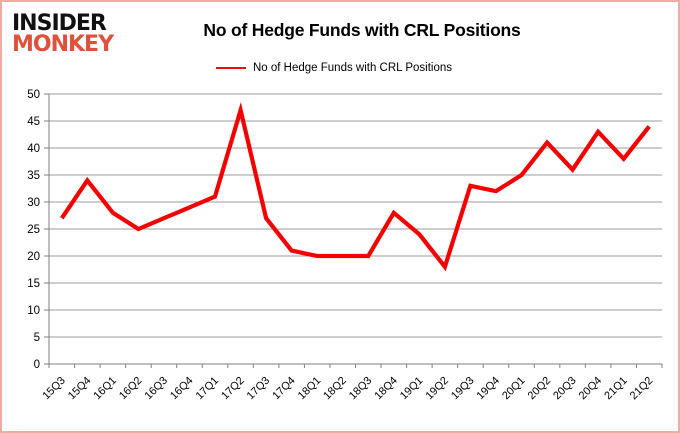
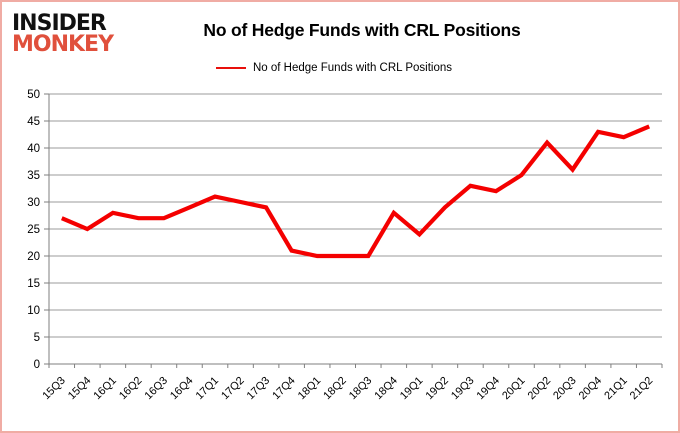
15Q4: 34 -> 25
16Q2: 25 -> 27
17Q2: 47 -> 30
17Q3: 27 -> 29
19Q2: 18 -> 29
21Q1: 38 -> 42
